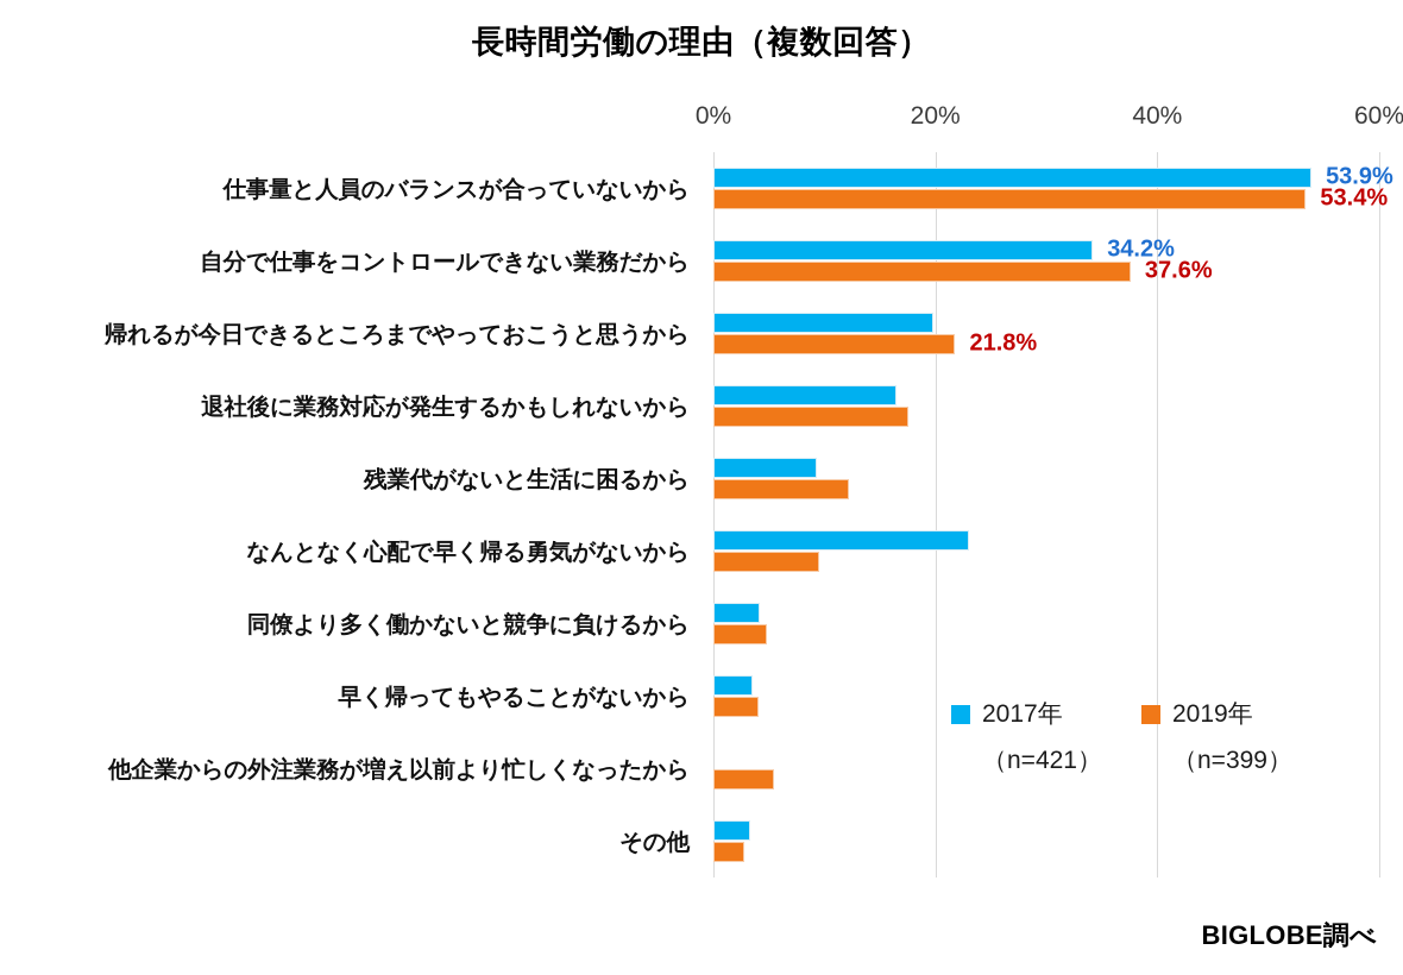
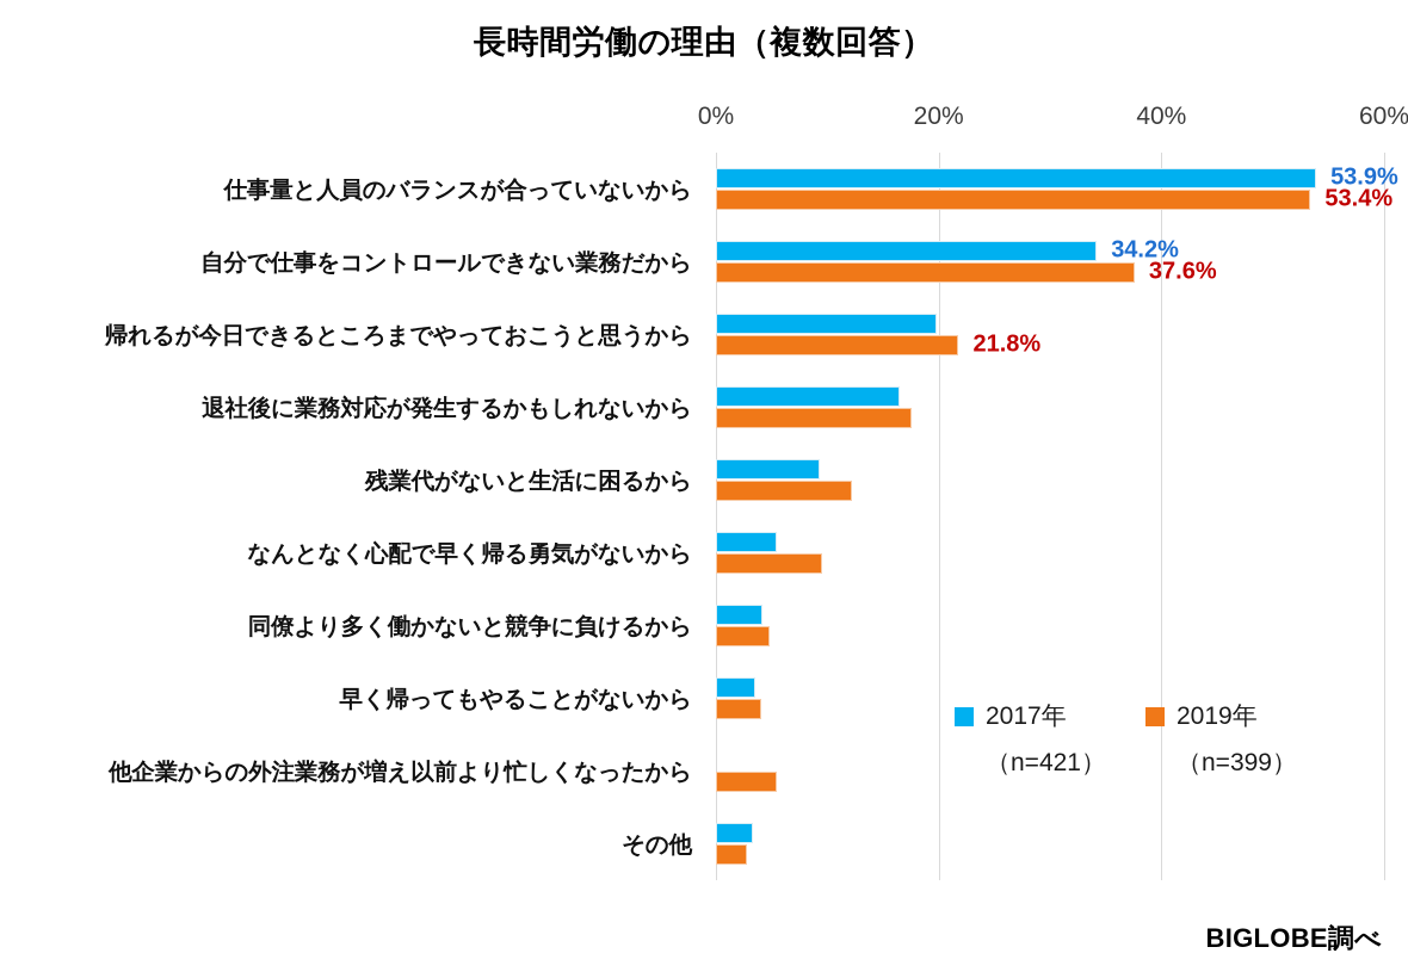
2017年/なんとなく心配で早く帰る勇気がないから: 23% -> 6%
